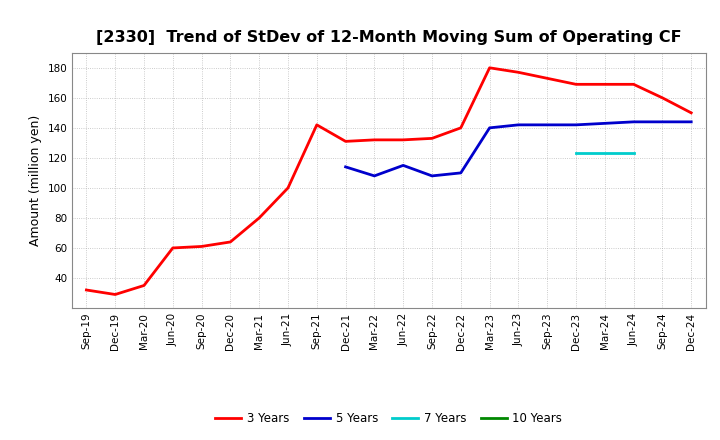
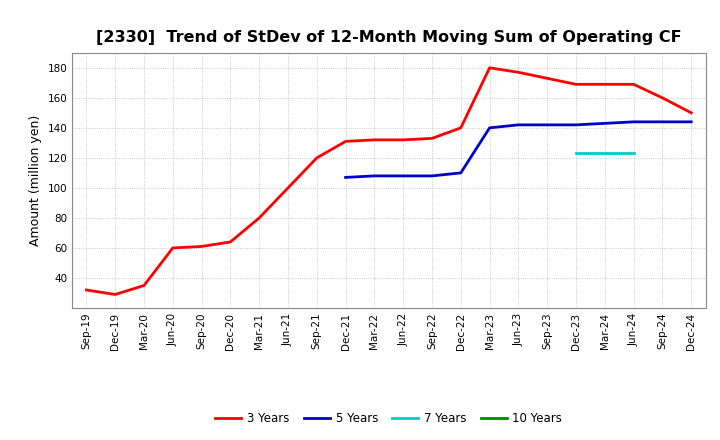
3 Years/Sep-21: 142 -> 120
5 Years/Dec-21: 114 -> 107
5 Years/Jun-22: 115 -> 108
